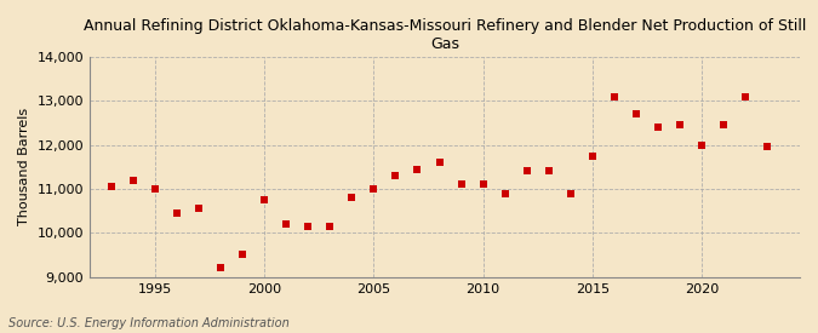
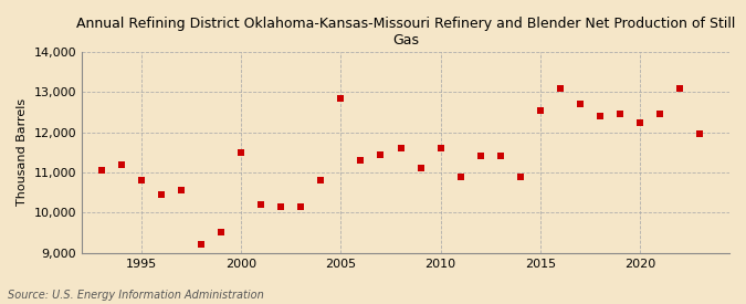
1995: 11,000 -> 10,800
2000: 10,750 -> 11,500
2005: 11,000 -> 12,850
2010: 11,100 -> 11,600
2015: 11,750 -> 12,550
2020: 12,000 -> 12,250
